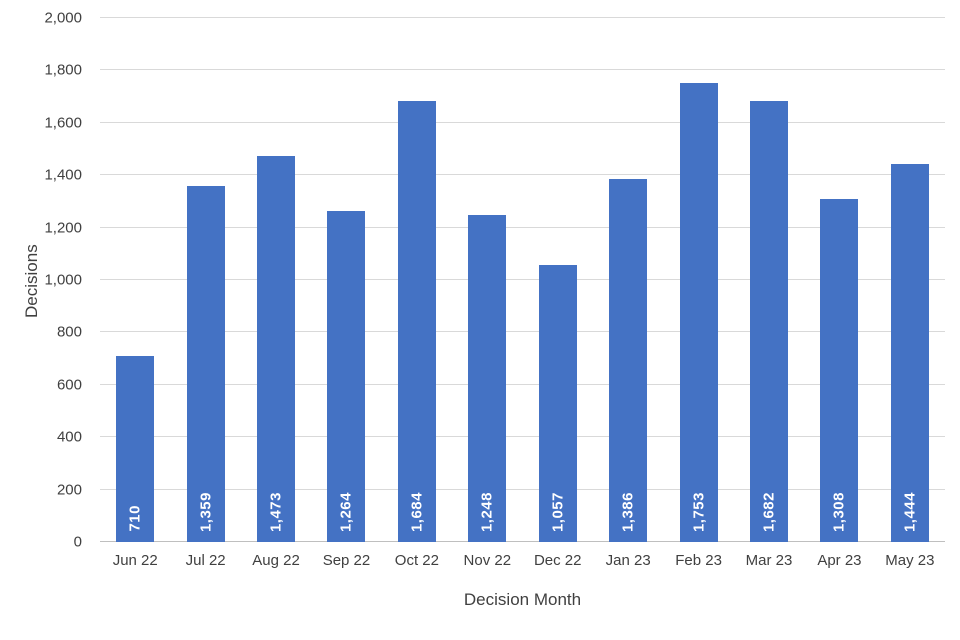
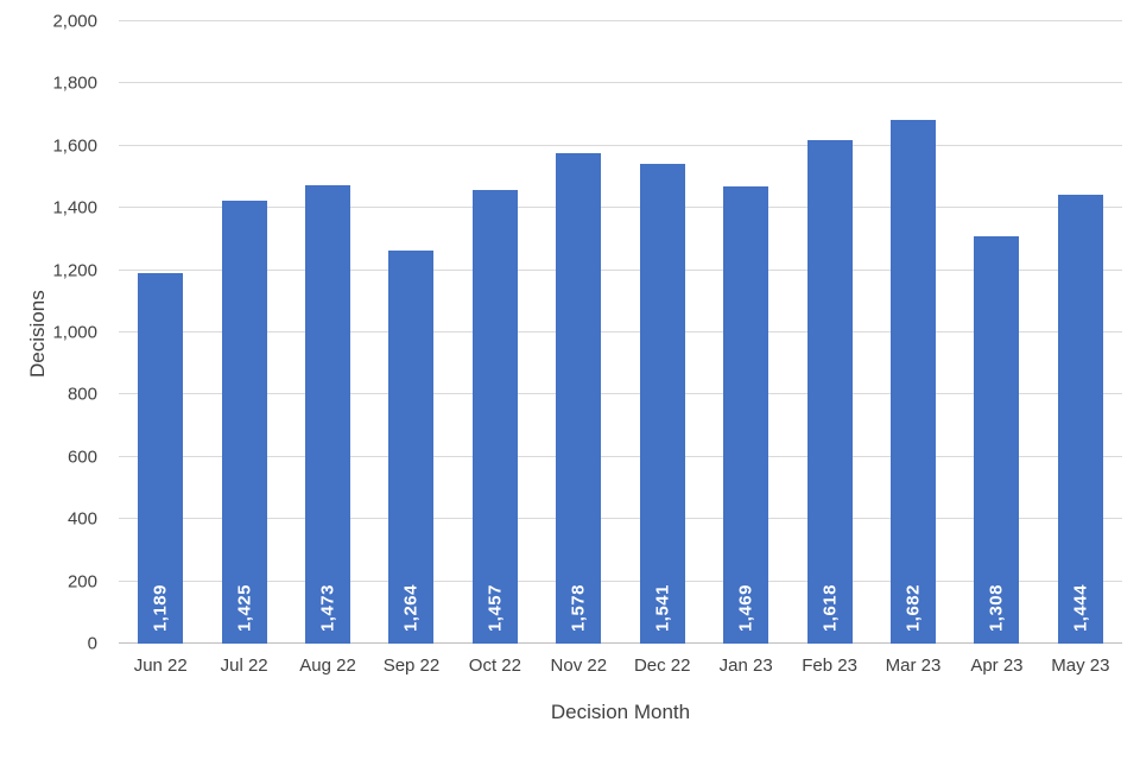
Jun 22: 710 -> 1,189
Jul 22: 1,359 -> 1,425
Oct 22: 1,684 -> 1,457
Nov 22: 1,248 -> 1,578
Dec 22: 1,057 -> 1,541
Jan 23: 1,386 -> 1,469
Feb 23: 1,753 -> 1,618
